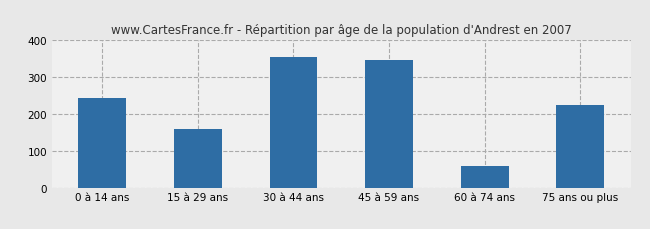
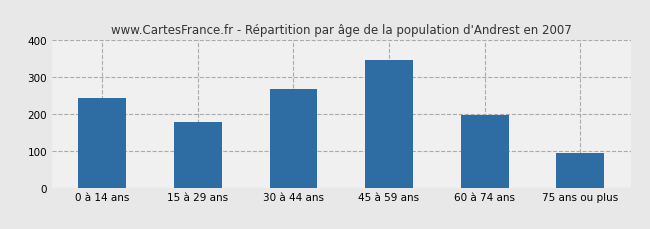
15 à 29 ans: 160 -> 178
30 à 44 ans: 355 -> 267
60 à 74 ans: 60 -> 197
75 ans ou plus: 225 -> 94
